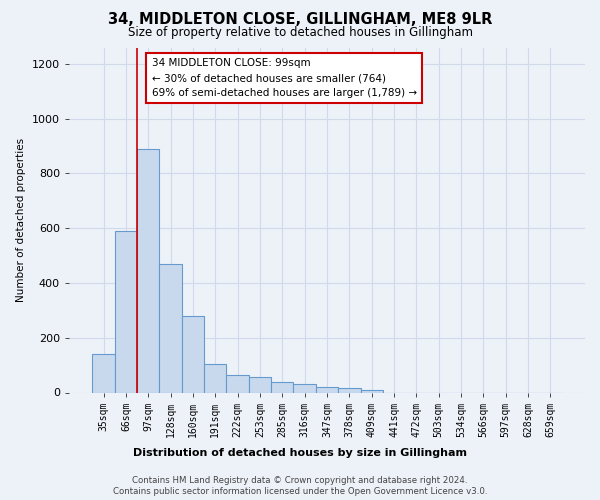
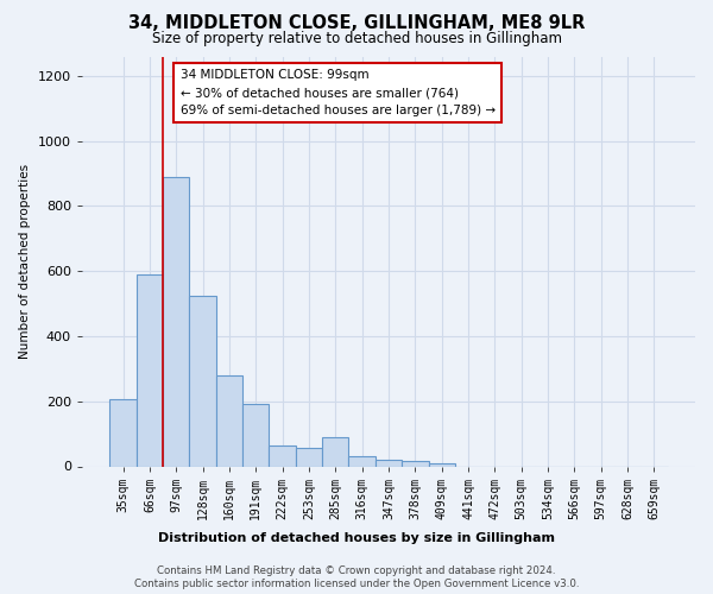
35sqm: 140 -> 205
128sqm: 470 -> 525
191sqm: 105 -> 190
285sqm: 40 -> 90
